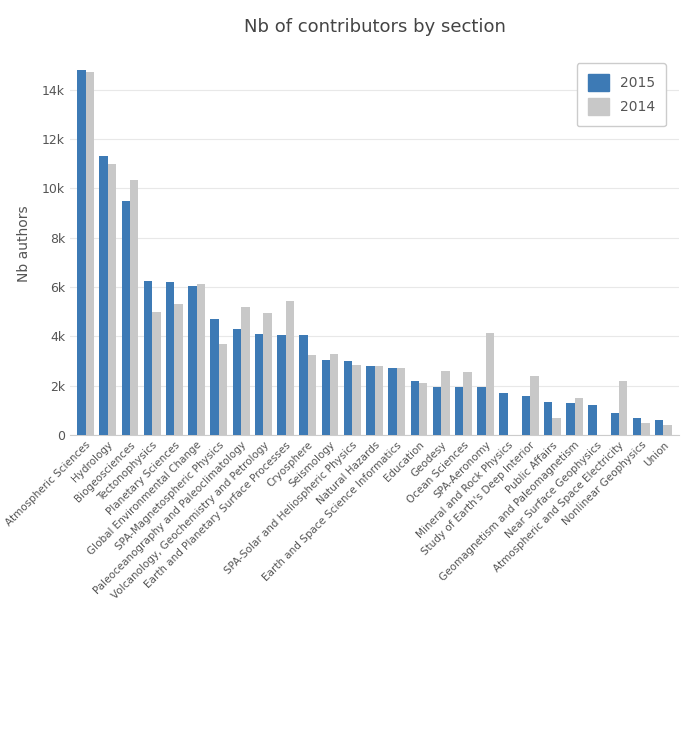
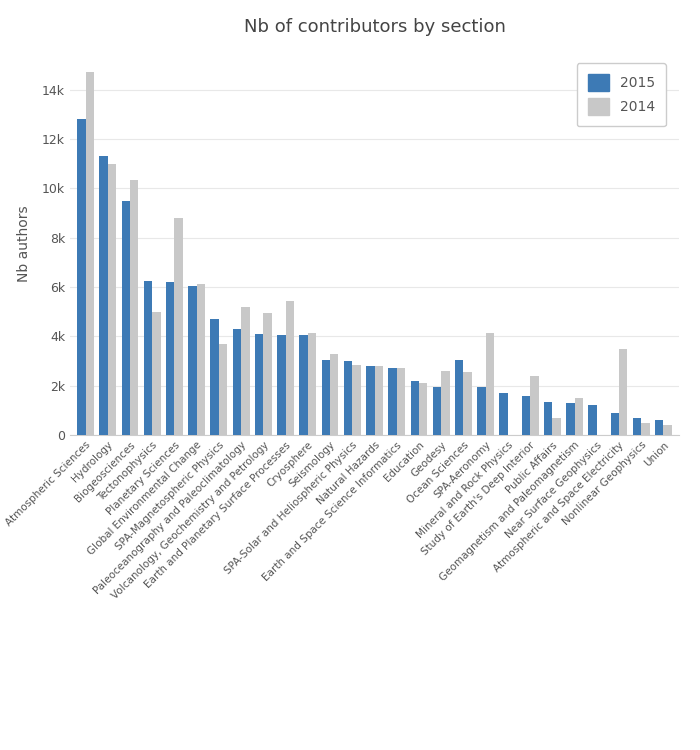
2015/Atmospheric Sciences: 14.80k -> 12.80k
2014/Planetary Sciences: 5.30k -> 8.80k
2014/Cryosphere: 3.25k -> 4.15k
2015/Ocean Sciences: 1.95k -> 3.05k
2014/Atmospheric and Space Electricity: 2.20k -> 3.50k
